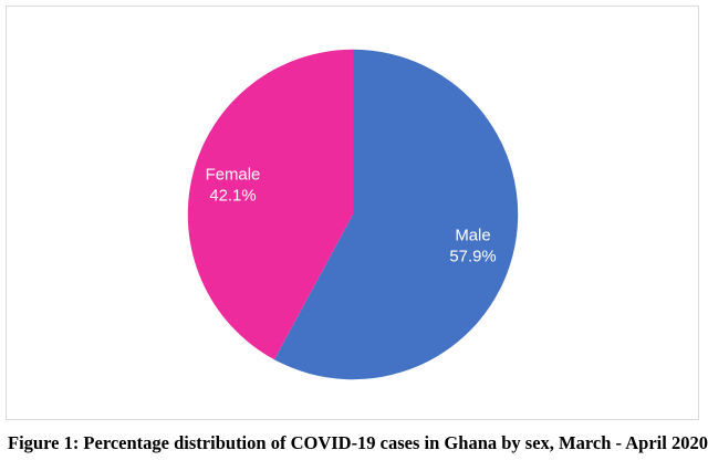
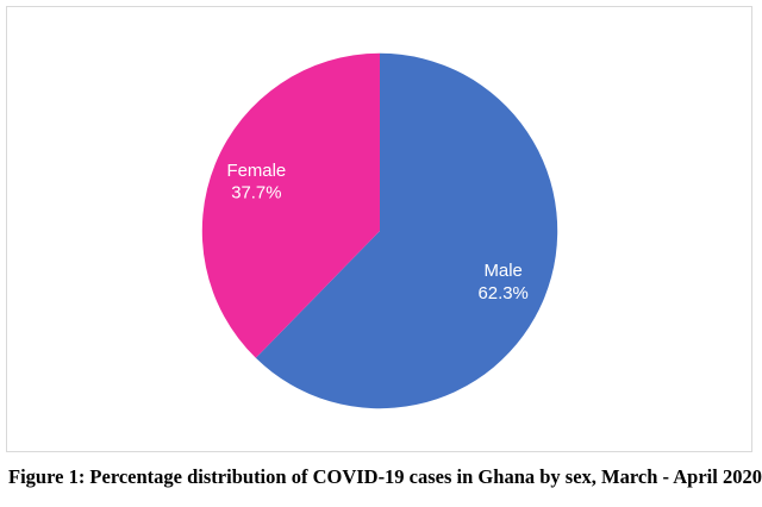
Male: 57.9% -> 62.3%
Female: 42.1% -> 37.7%
